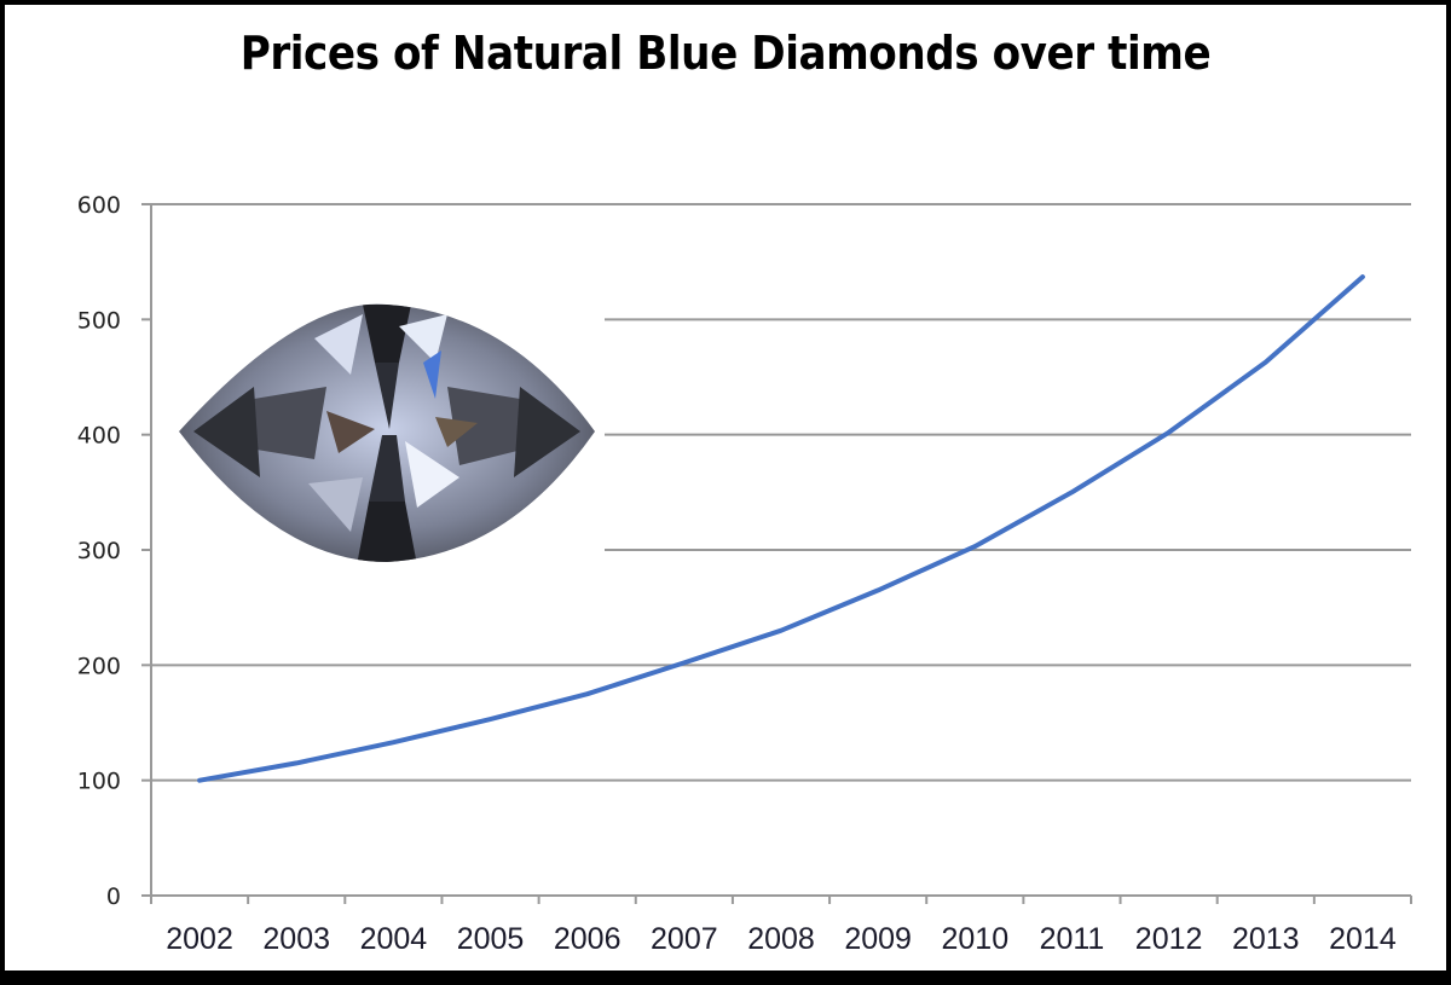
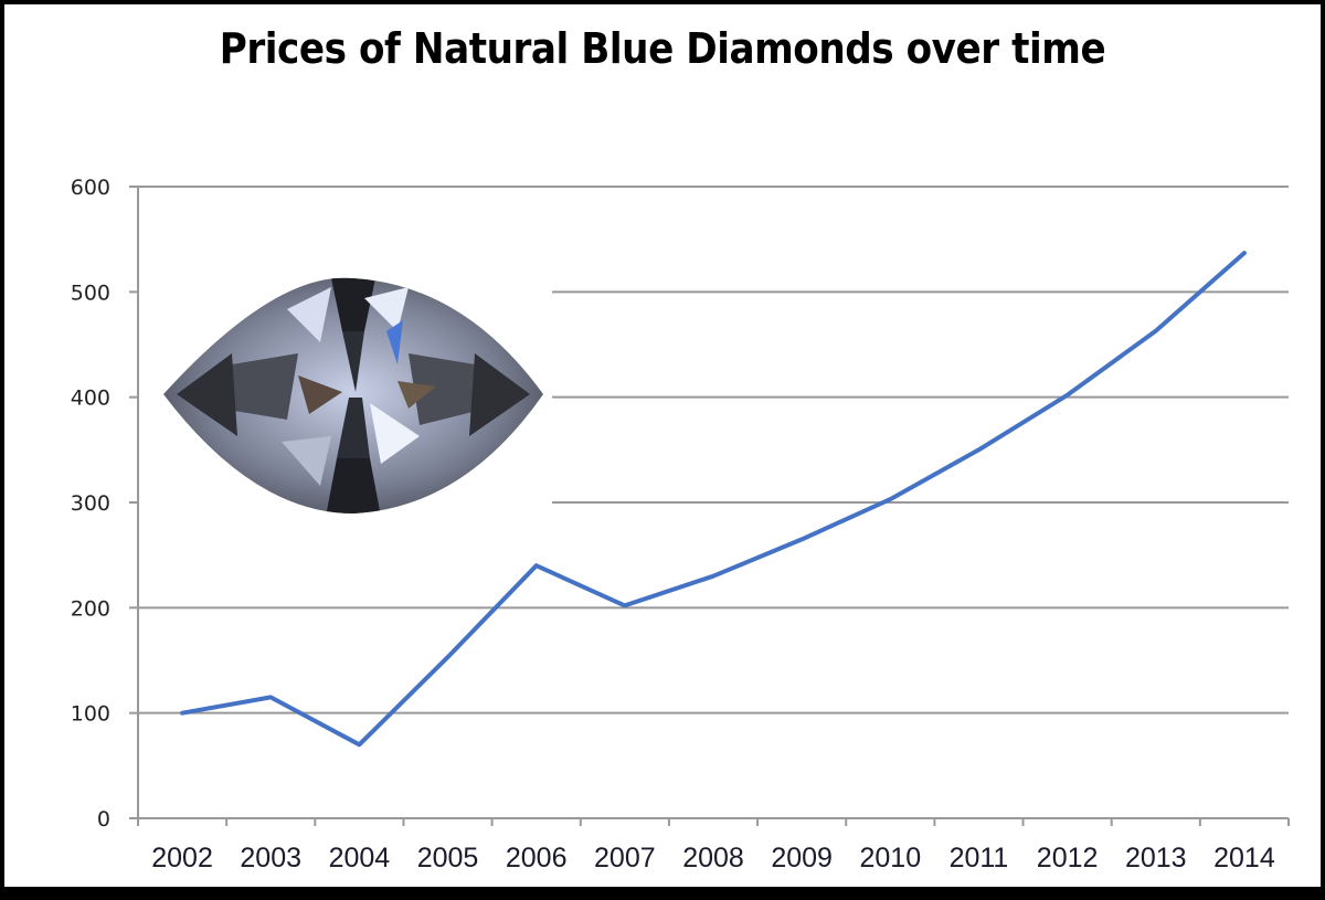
2004: 130 -> 70
2006: 180 -> 240
